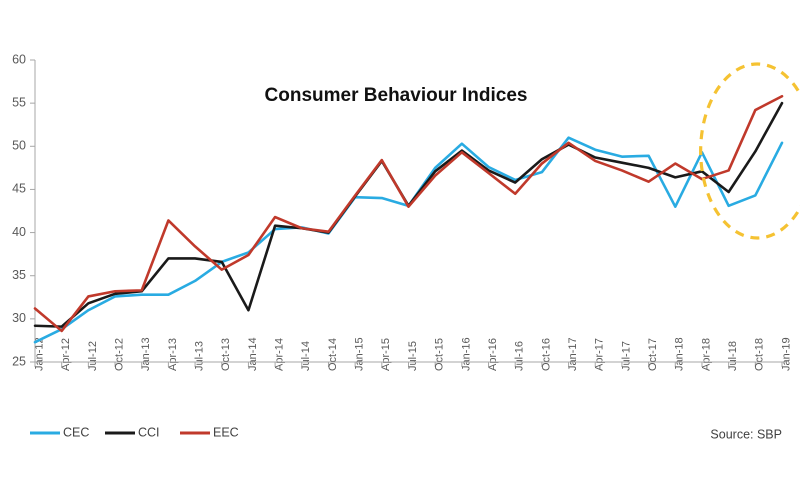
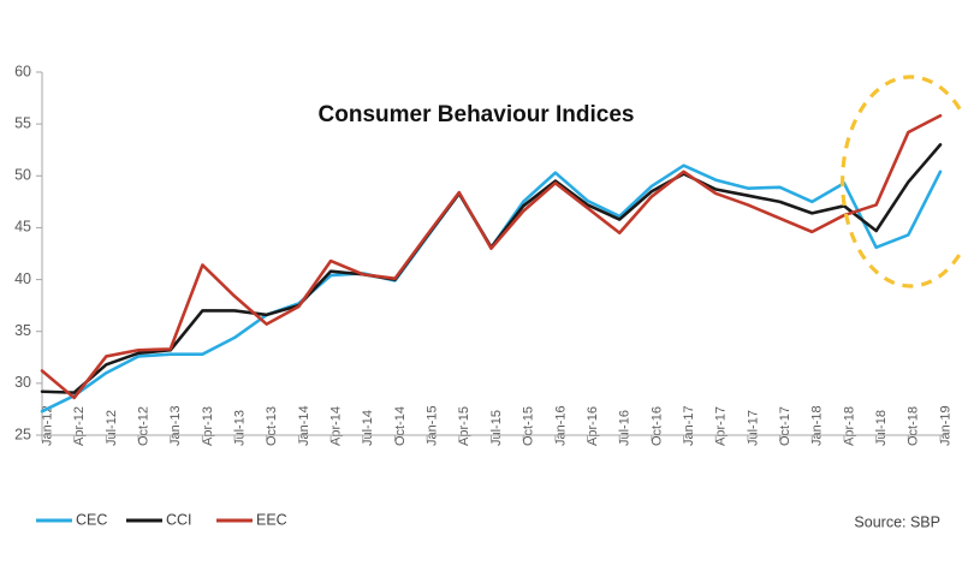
CCI/Jan-14: 31 -> 38
CEC/Apr-15: 44 -> 48
CEC/Oct-16: 47 -> 49
CEC/Jan-18: 43 -> 48
EEC/Jan-18: 48 -> 45
CCI/Jan-19: 55 -> 53
